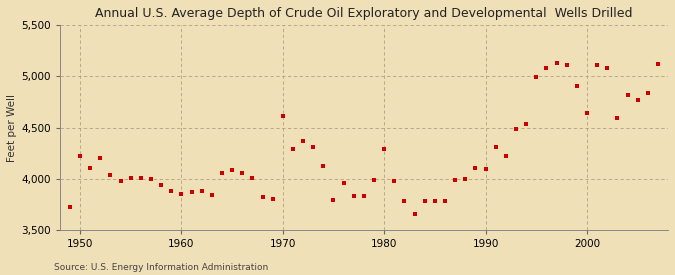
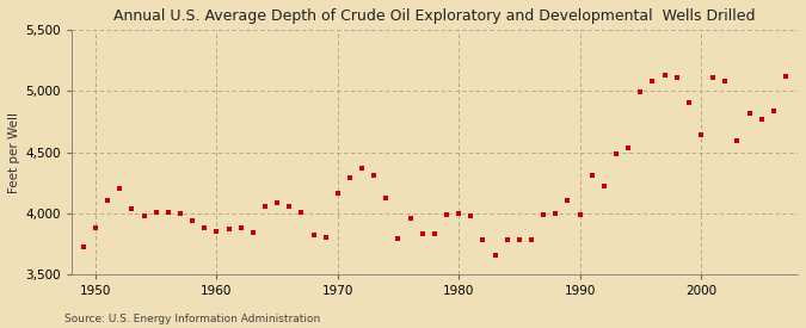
1950: 4,220 -> 3,880
1970: 4,610 -> 4,160
1980: 4,290 -> 4,000
1990: 4,090 -> 3,990
